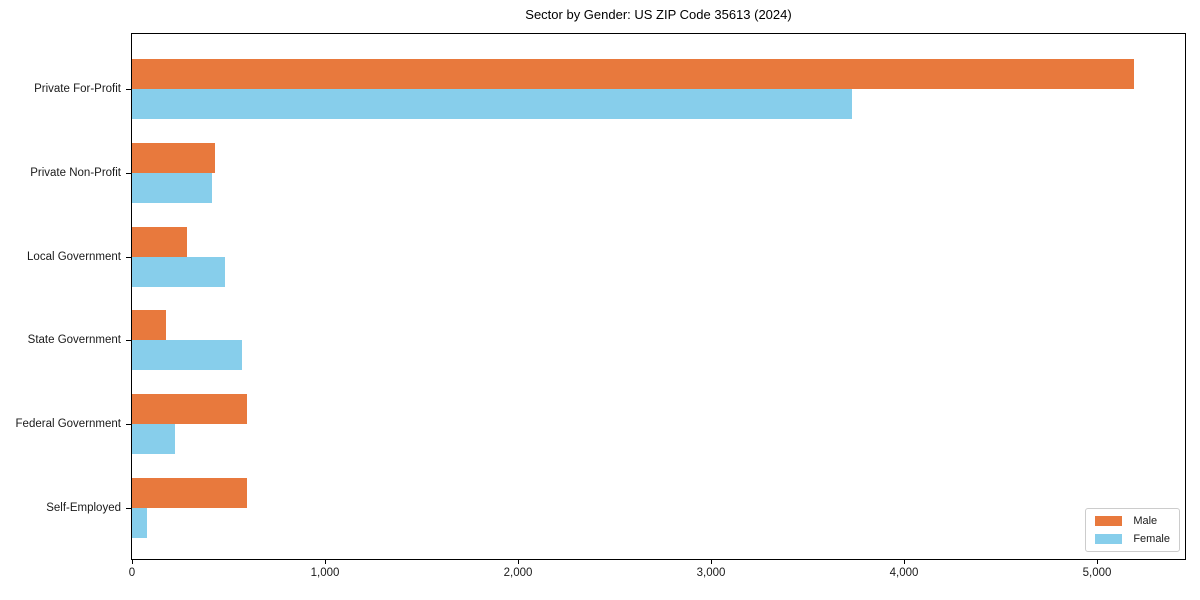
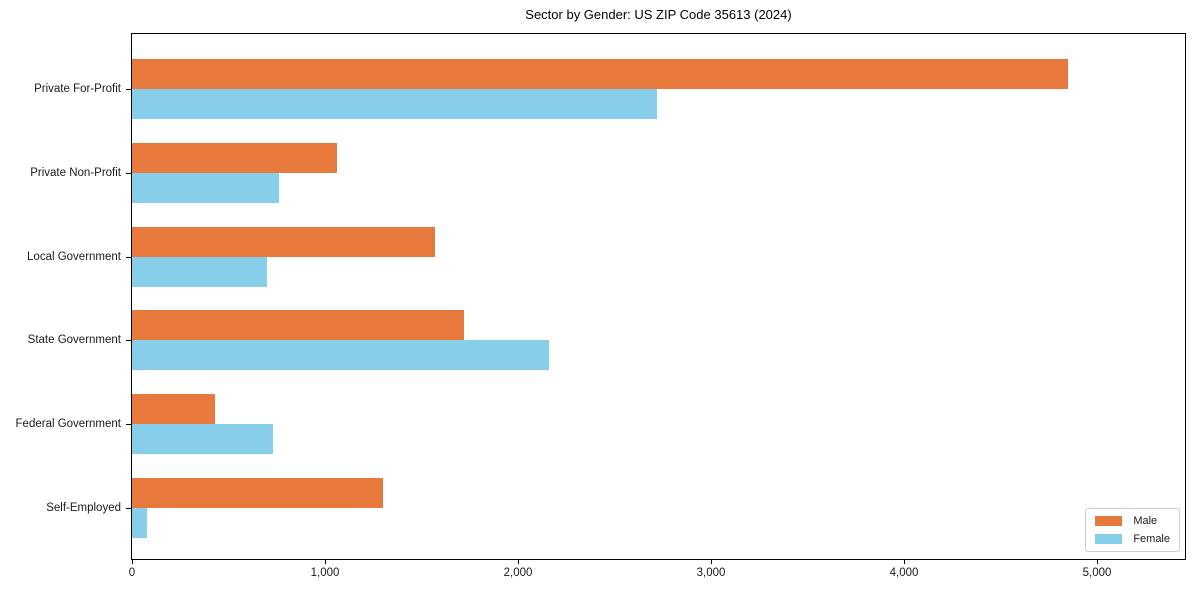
Male/Private For-Profit: 5190 -> 4850
Female/Private For-Profit: 3730 -> 2720
Male/Private Non-Profit: 430 -> 1060
Female/Private Non-Profit: 420 -> 760
Male/Local Government: 280 -> 1570
Female/Local Government: 480 -> 700
Male/State Government: 180 -> 1720
Female/State Government: 570 -> 2160
Male/Federal Government: 600 -> 430
Female/Federal Government: 220 -> 730
Male/Self-Employed: 600 -> 1300
